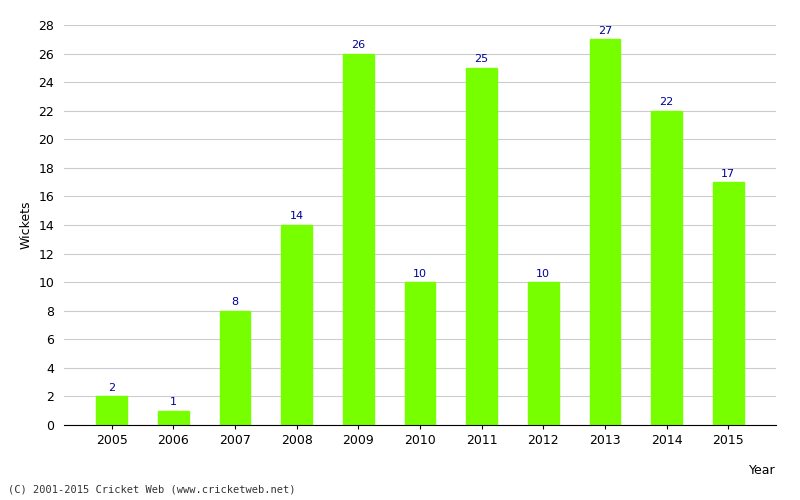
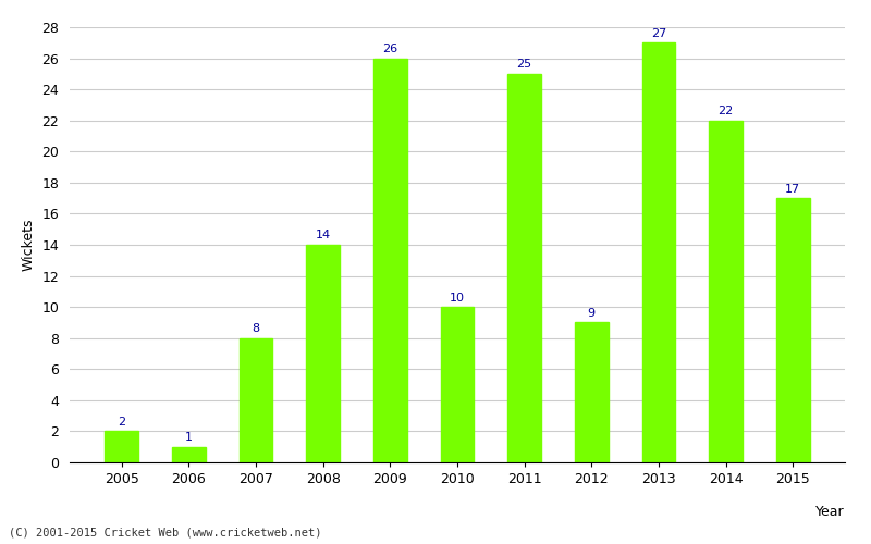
2012: 10 -> 9
